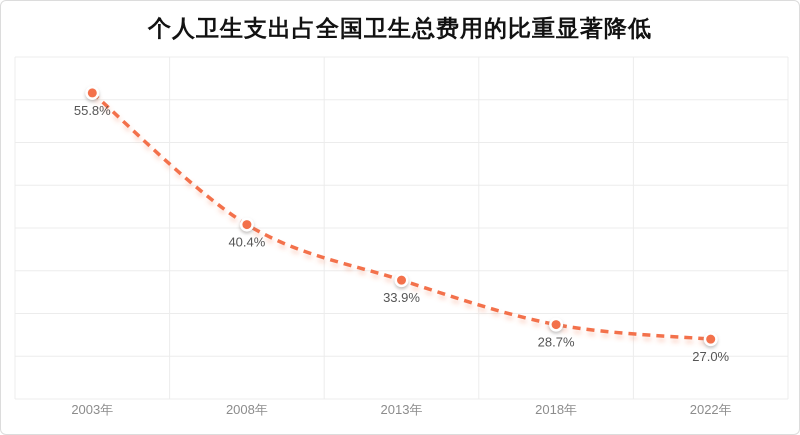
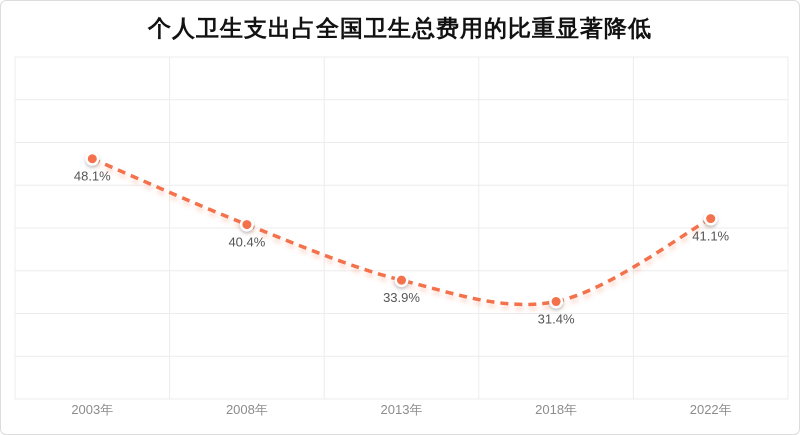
2003年: 55.8% -> 48.1%
2018年: 28.7% -> 31.4%
2022年: 27.0% -> 41.1%
